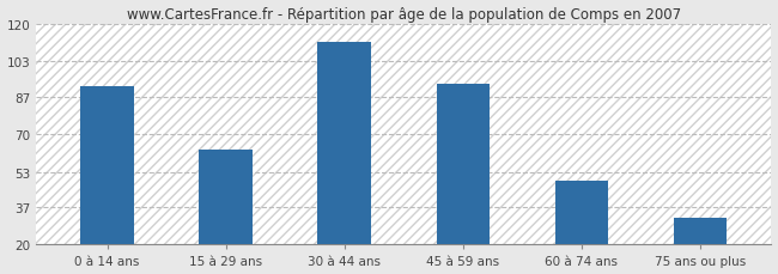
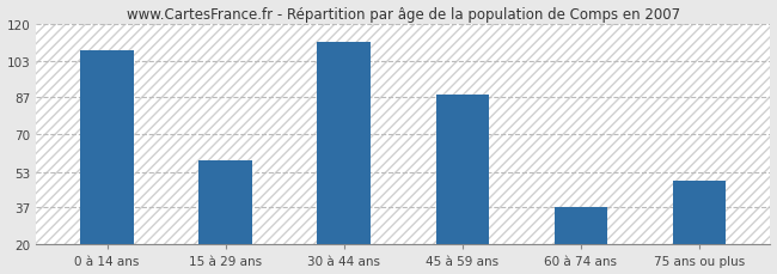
0 à 14 ans: 92 -> 108
15 à 29 ans: 63 -> 58
45 à 59 ans: 93 -> 88
60 à 74 ans: 49 -> 37
75 ans ou plus: 32 -> 49
